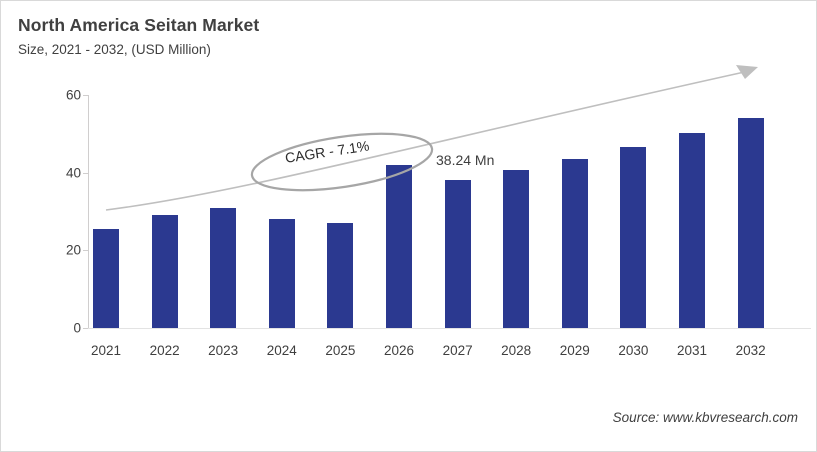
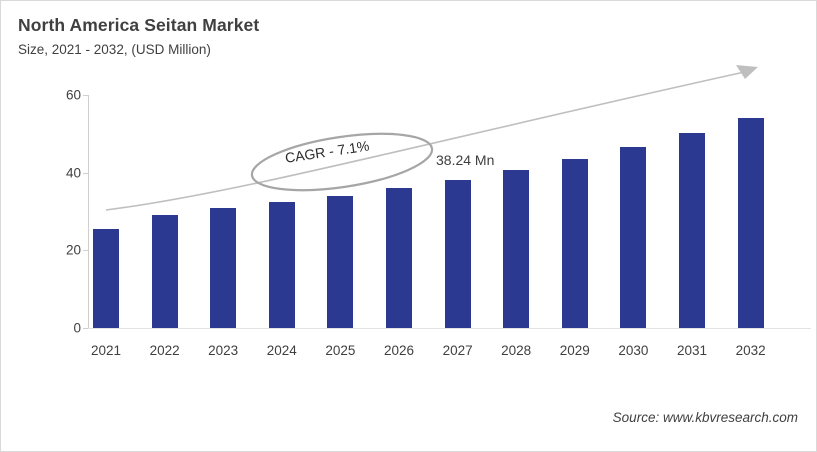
2024: 28 -> 32
2025: 27 -> 34
2026: 42 -> 36
